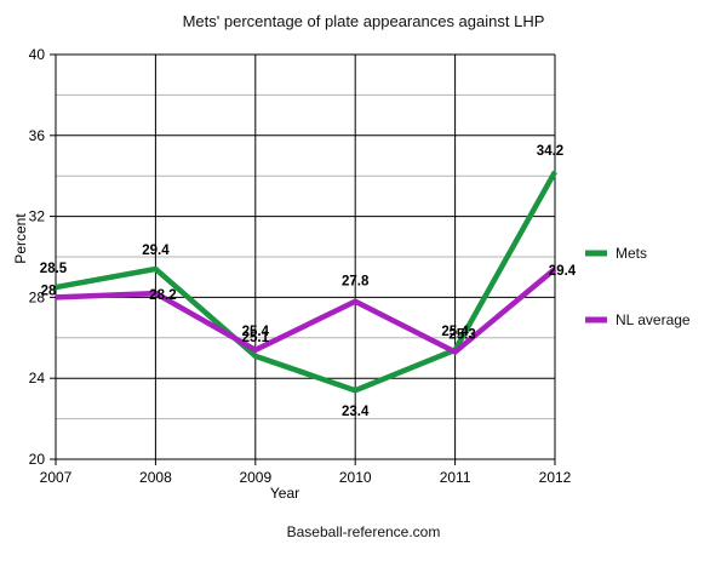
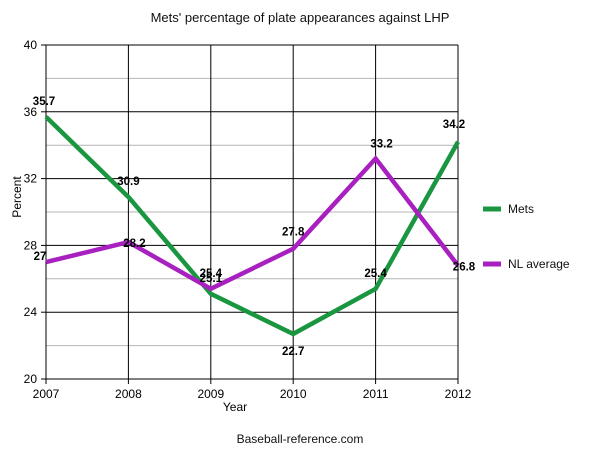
Mets/2007: 28.5 -> 35.7
NL average/2007: 28 -> 27
Mets/2008: 29.4 -> 30.9
Mets/2010: 23.4 -> 22.7
NL average/2011: 25.3 -> 33.2
NL average/2012: 29.4 -> 26.8
